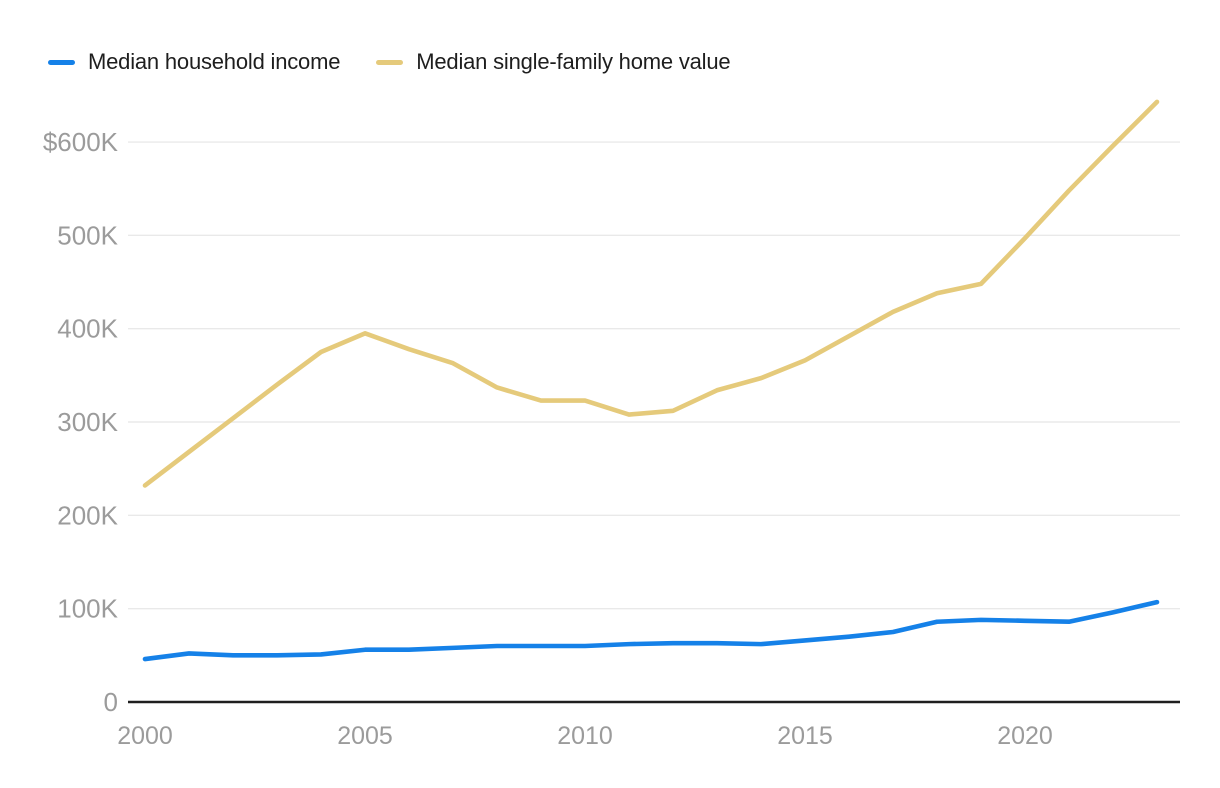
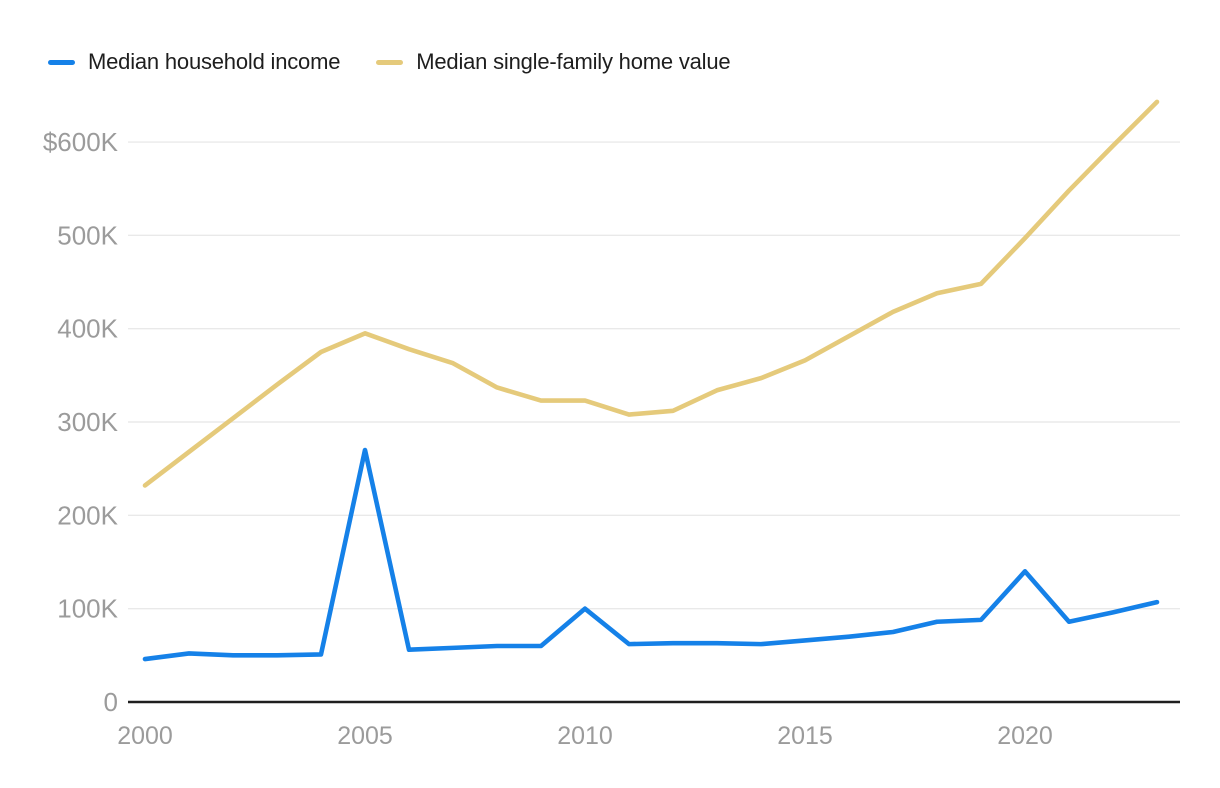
Median household income/2005: $60K -> $270K
Median household income/2010: $60K -> $100K
Median household income/2020: $90K -> $140K
